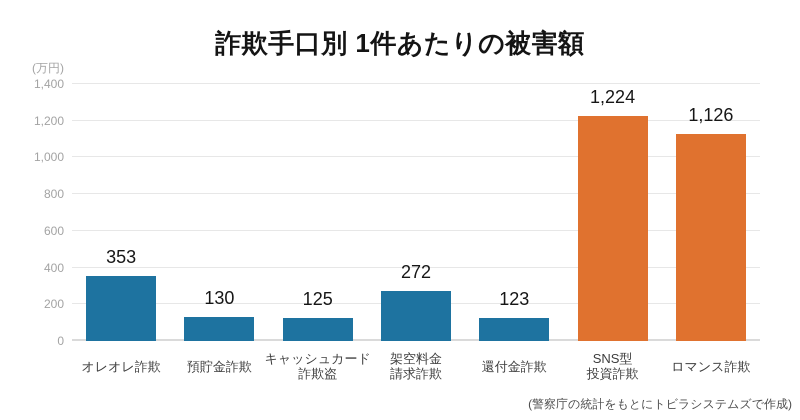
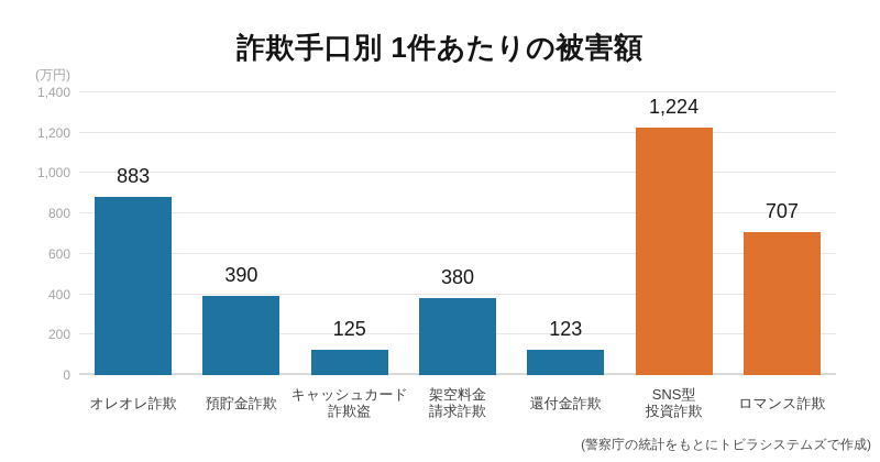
オレオレ詐欺: 353 -> 883
預貯金詐欺: 130 -> 390
架空料金 請求詐欺: 272 -> 380
ロマンス詐欺: 1,126 -> 707
